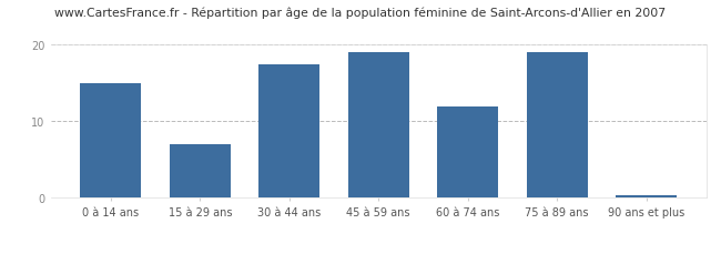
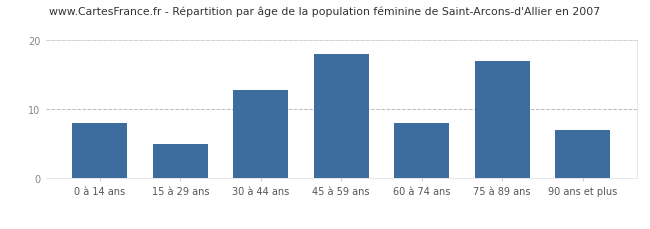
0 à 14 ans: 15.0 -> 8.0
15 à 29 ans: 7.0 -> 5.0
30 à 44 ans: 17.5 -> 12.8
45 à 59 ans: 19.0 -> 18.0
60 à 74 ans: 12.0 -> 8.0
75 à 89 ans: 19.0 -> 17.0
90 ans et plus: 0.3 -> 7.0
